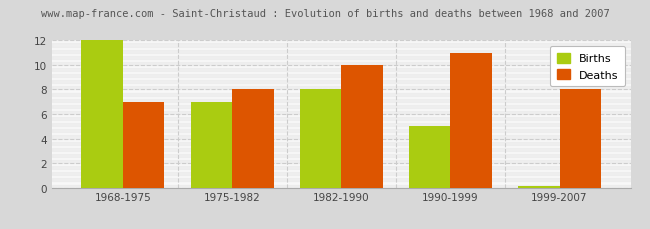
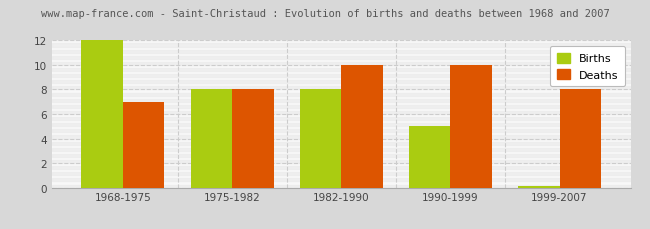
Births/1975-1982: 7.0 -> 8.0
Deaths/1990-1999: 11 -> 10
